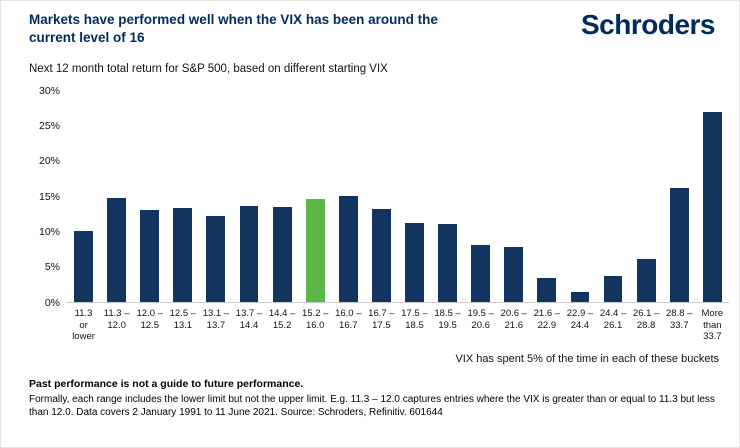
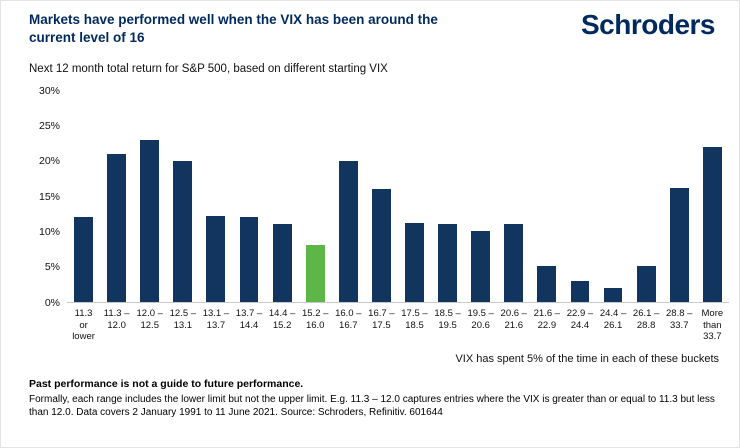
11.3 or lower: 10% -> 12%
11.3 – 12.0: 15% -> 21%
12.0 – 12.5: 13% -> 23%
12.5 – 13.1: 13% -> 20%
13.7 – 14.4: 14% -> 12%
14.4 – 15.2: 14% -> 11%
15.2 – 16.0: 15% -> 8%
16.0 – 16.7: 15% -> 20%
16.7 – 17.5: 13% -> 16%
19.5 – 20.6: 8% -> 10%
20.6 – 21.6: 8% -> 11%
21.6 – 22.9: 3% -> 5%
22.9 – 24.4: 1% -> 3%
24.4 – 26.1: 4% -> 2%
26.1 – 28.8: 6% -> 5%
More than 33.7: 27% -> 22%
